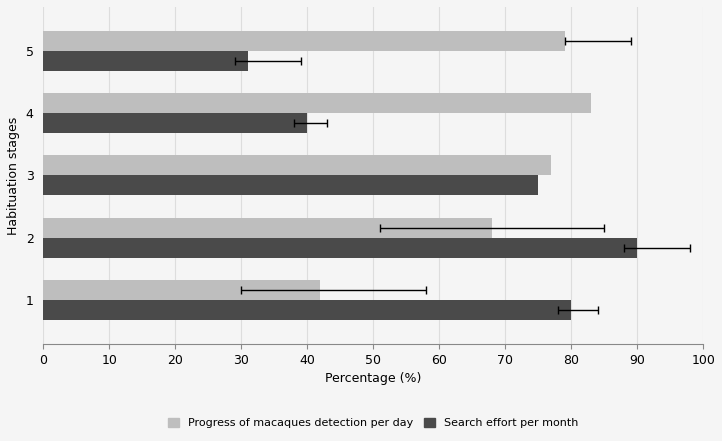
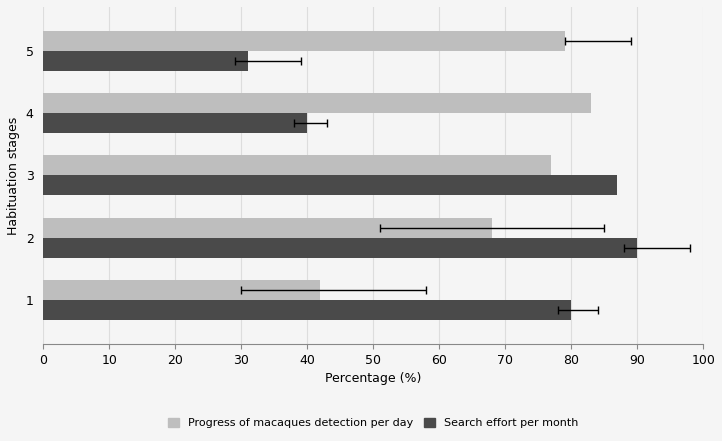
Search effort per month/3: 75 -> 87
